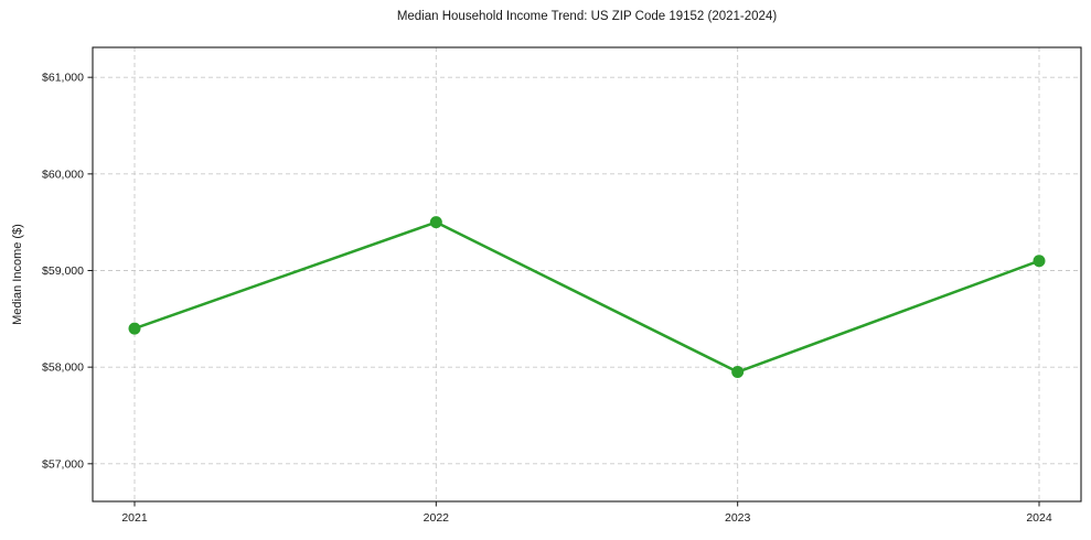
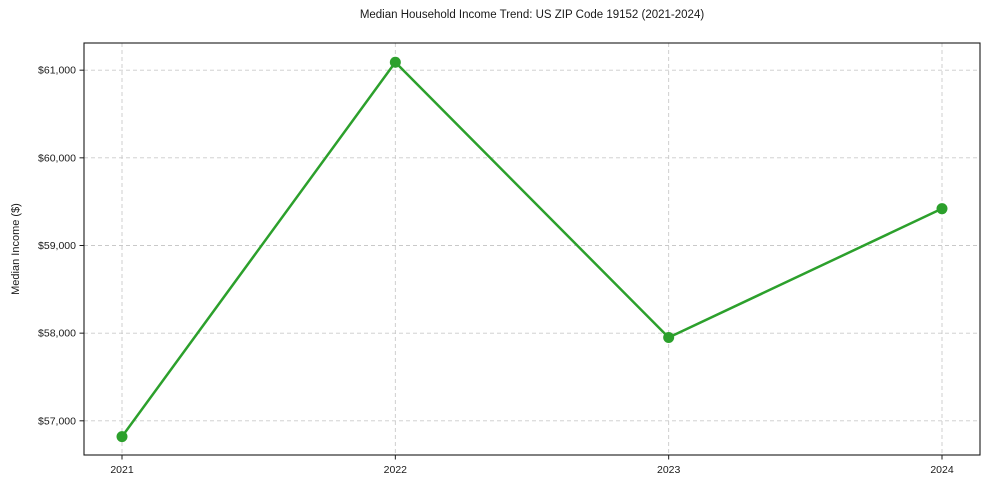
2021: $58400 -> $56800
2022: $59500 -> $61100
2024: $59100 -> $59400
